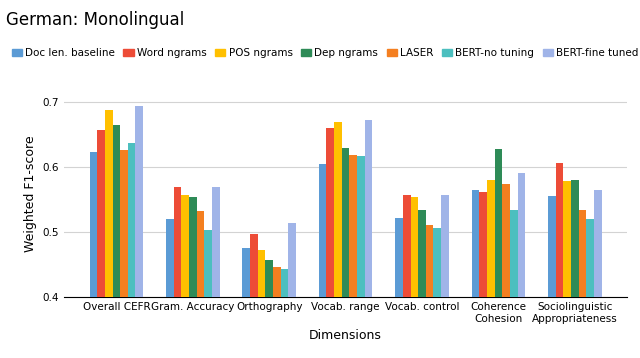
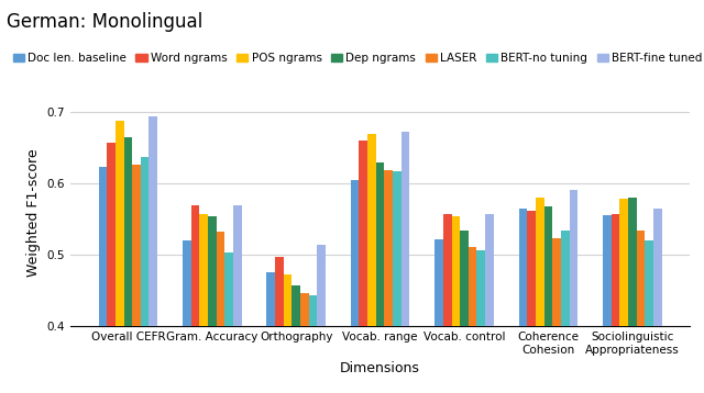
Dep ngrams/Coherence Cohesion: 0.628 -> 0.568
LASER/Coherence Cohesion: 0.574 -> 0.523
Word ngrams/Sociolinguistic Appropriateness: 0.606 -> 0.557
